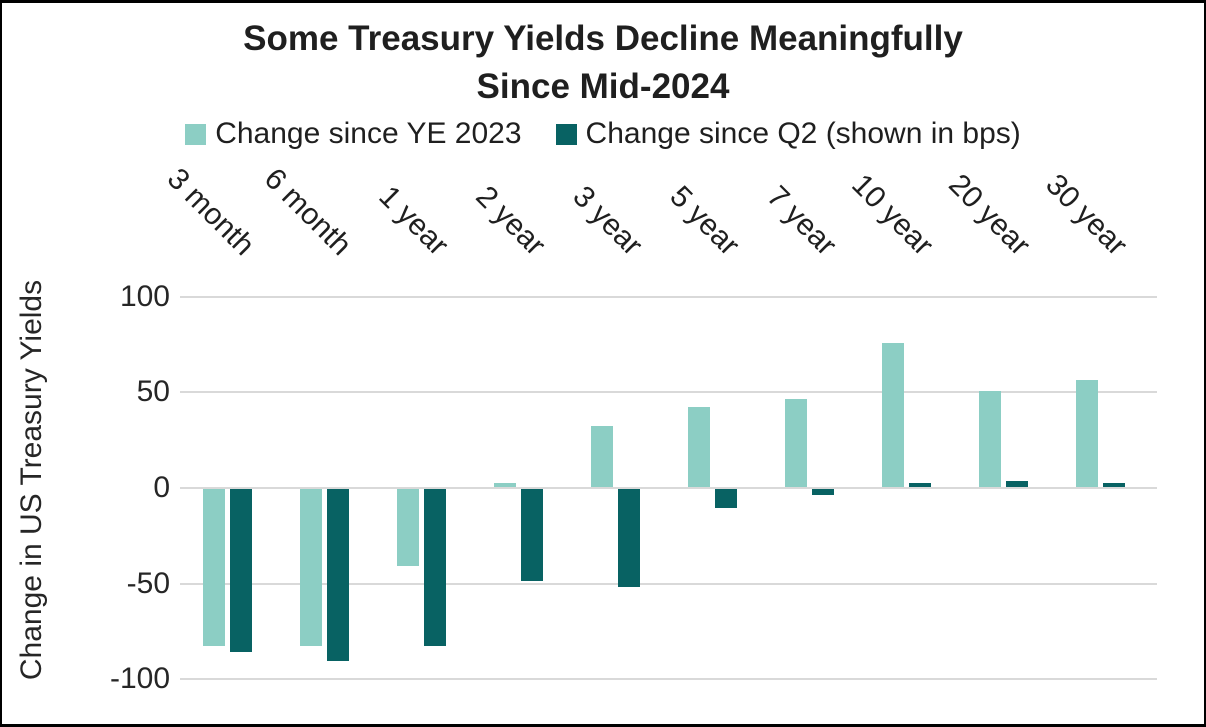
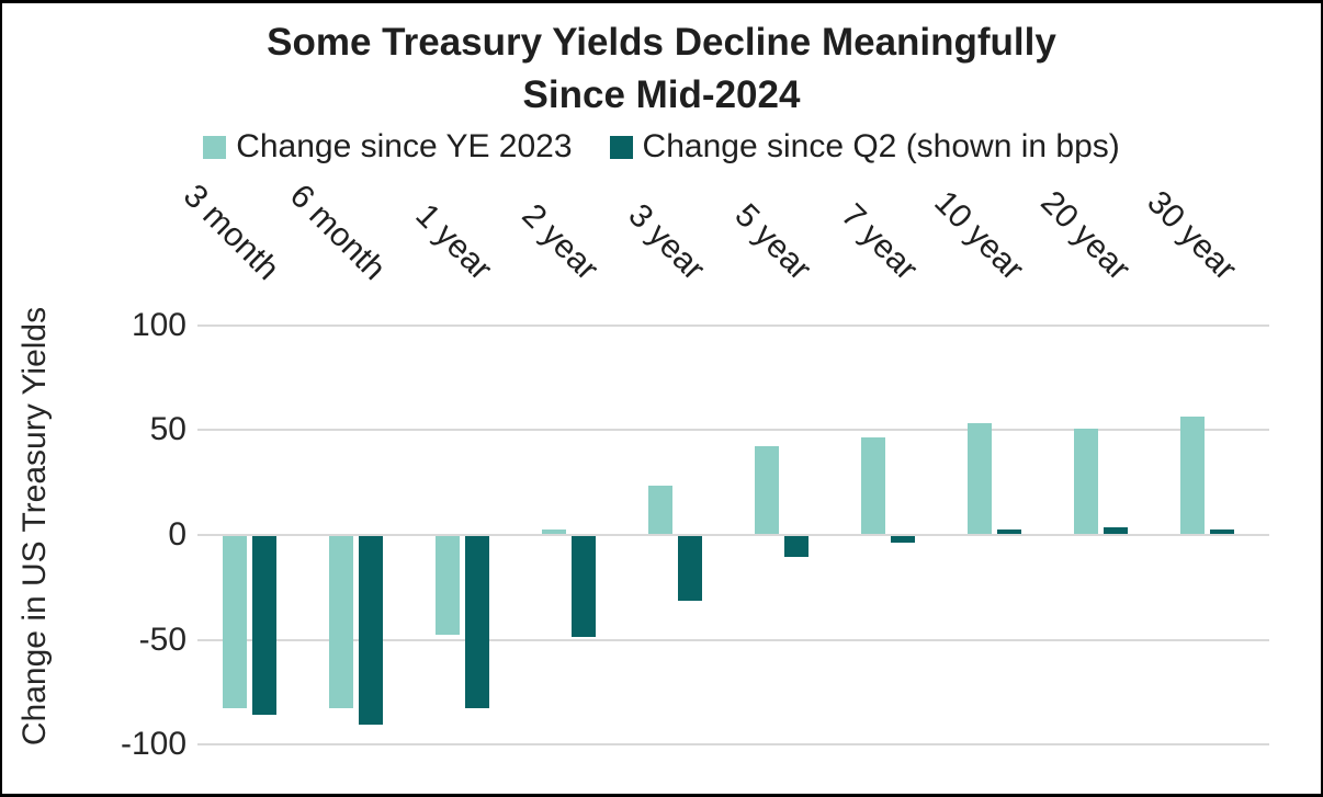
Change since YE 2023/1 year: -40 -> -47
Change since YE 2023/3 year: 32 -> 23
Change since Q2 (shown in bps)/3 year: -51 -> -31
Change since YE 2023/10 year: 75 -> 53
